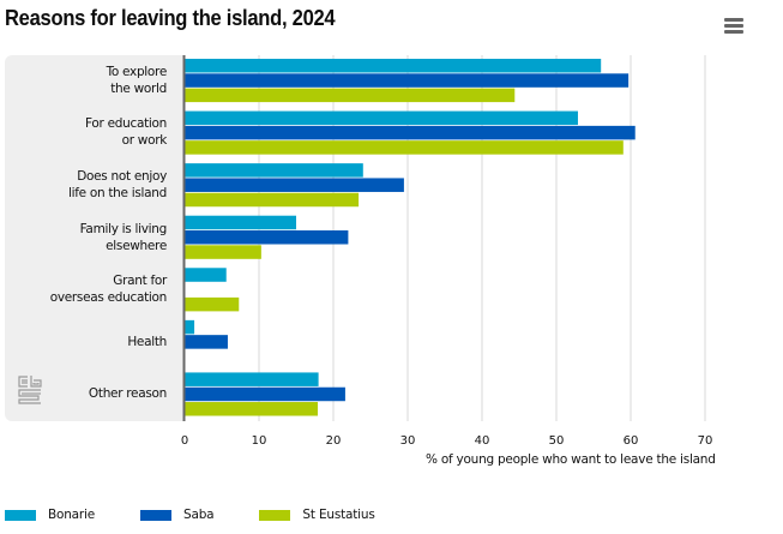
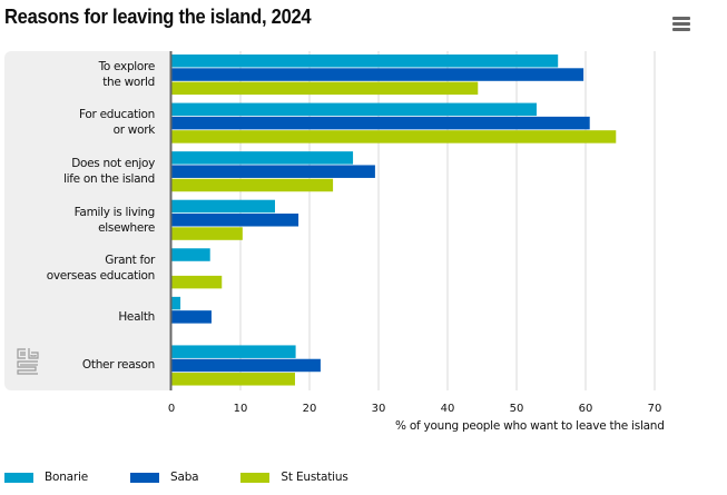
St Eustatius/For education or work: 59 -> 64
Bonarie/Does not enjoy life on the island: 24 -> 26
Saba/Family is living elsewhere: 22 -> 18
